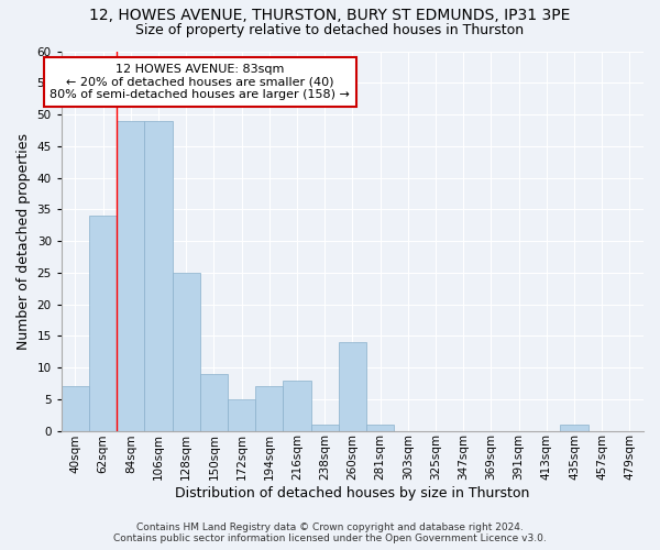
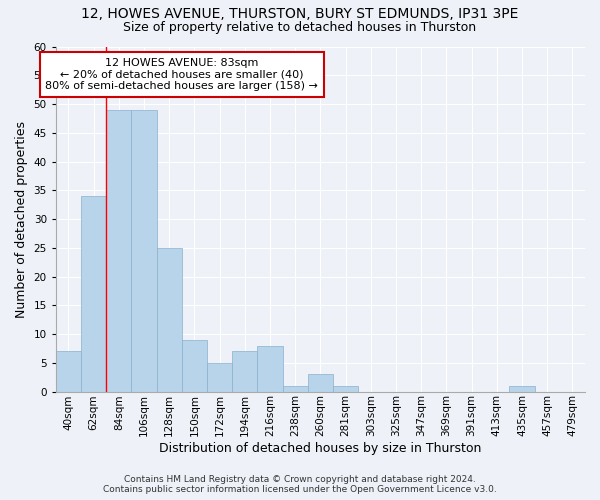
260sqm: 14 -> 3
